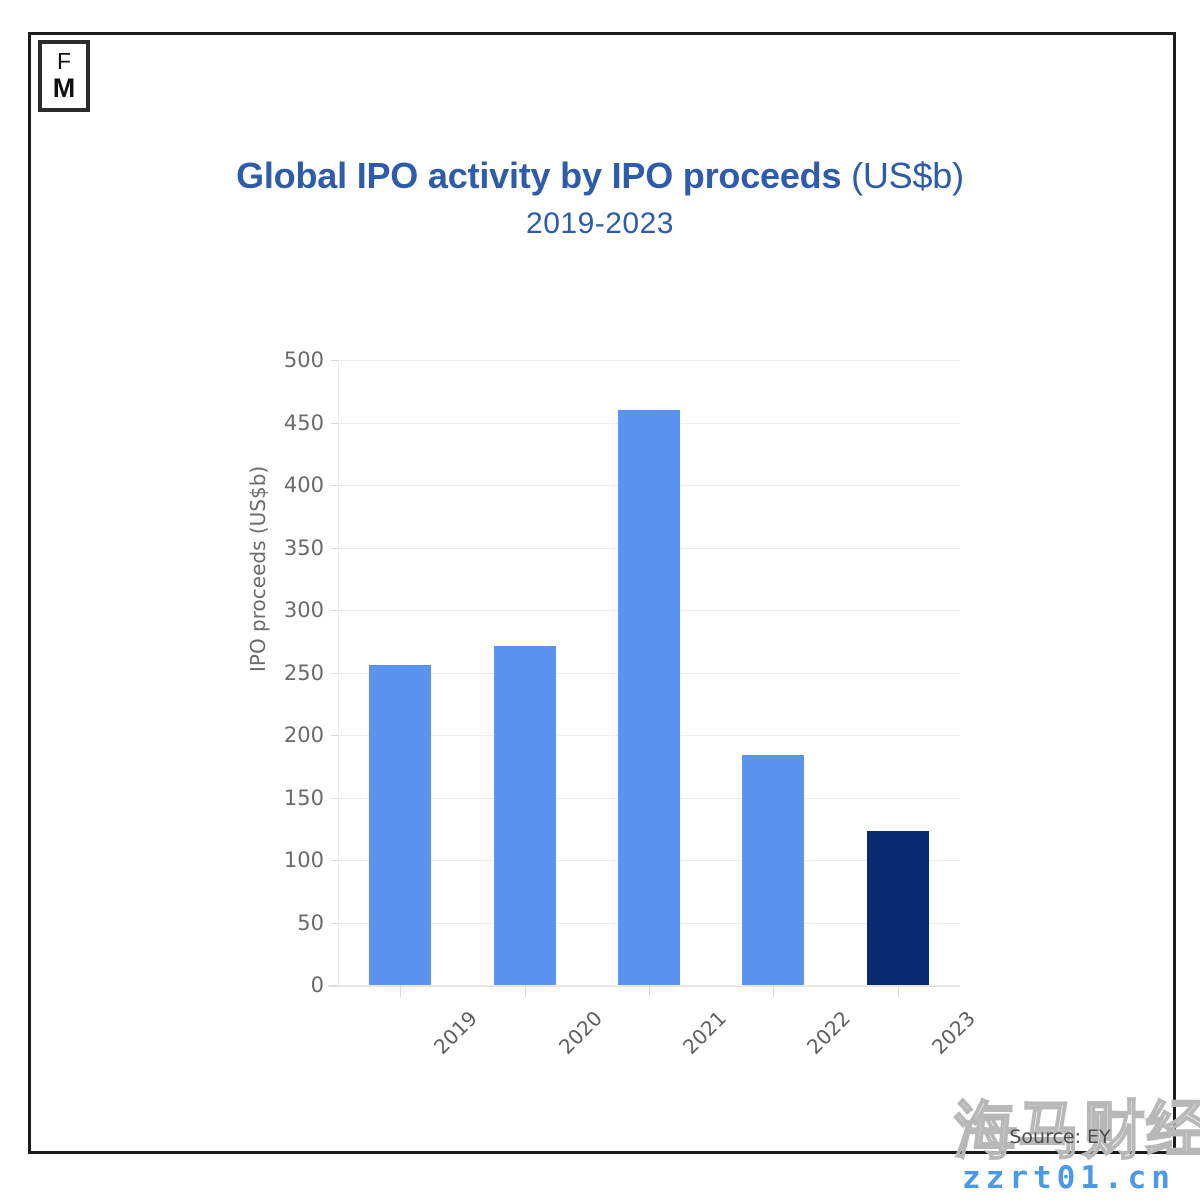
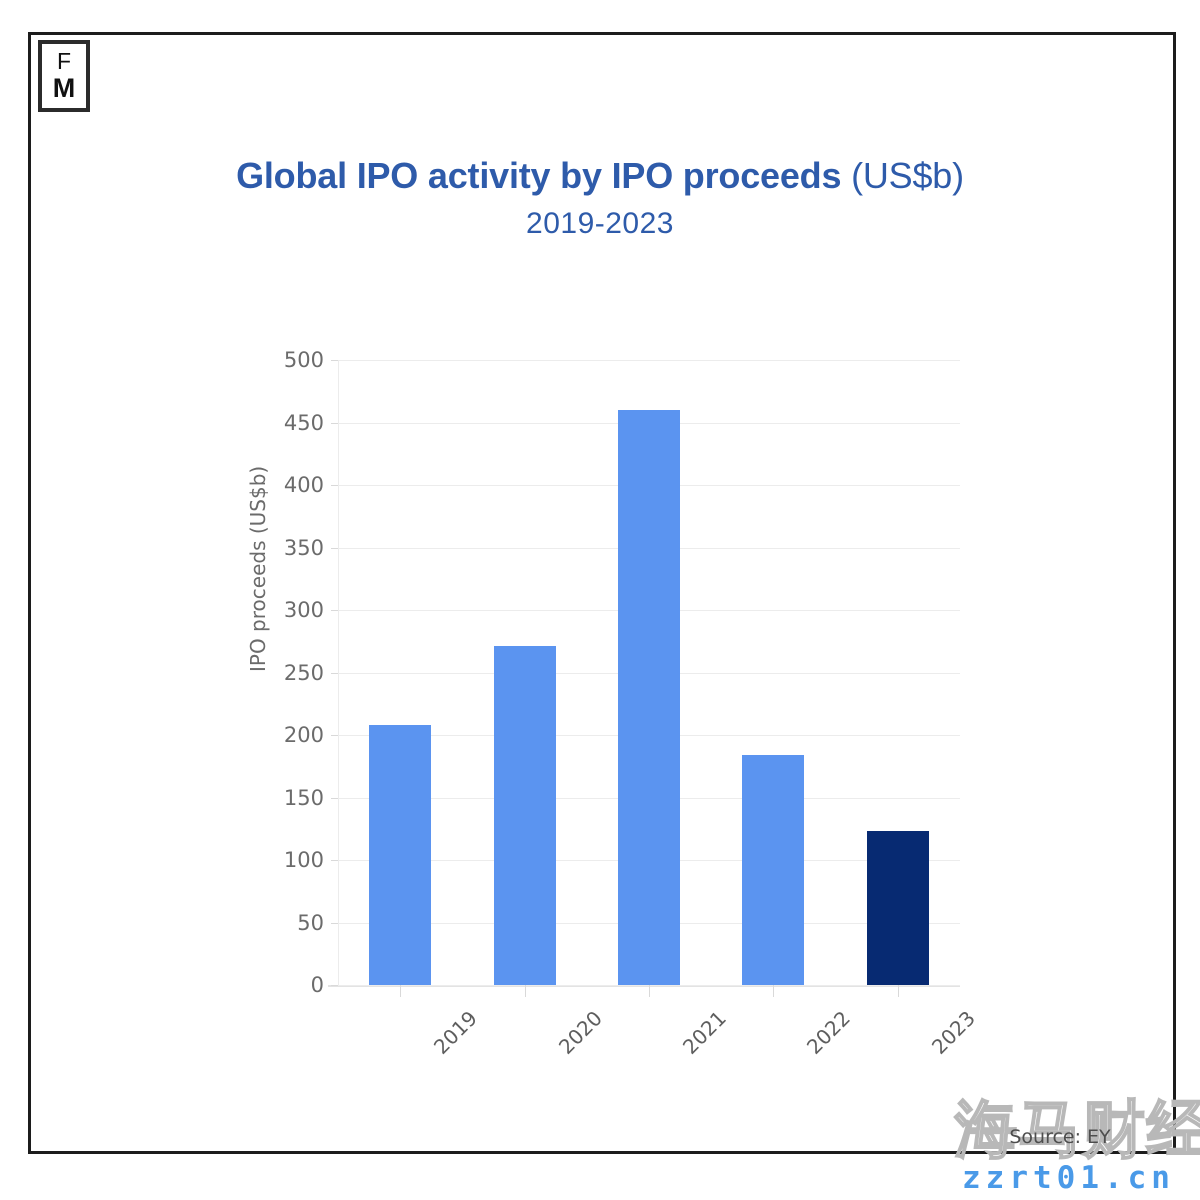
2019: 256 -> 208
